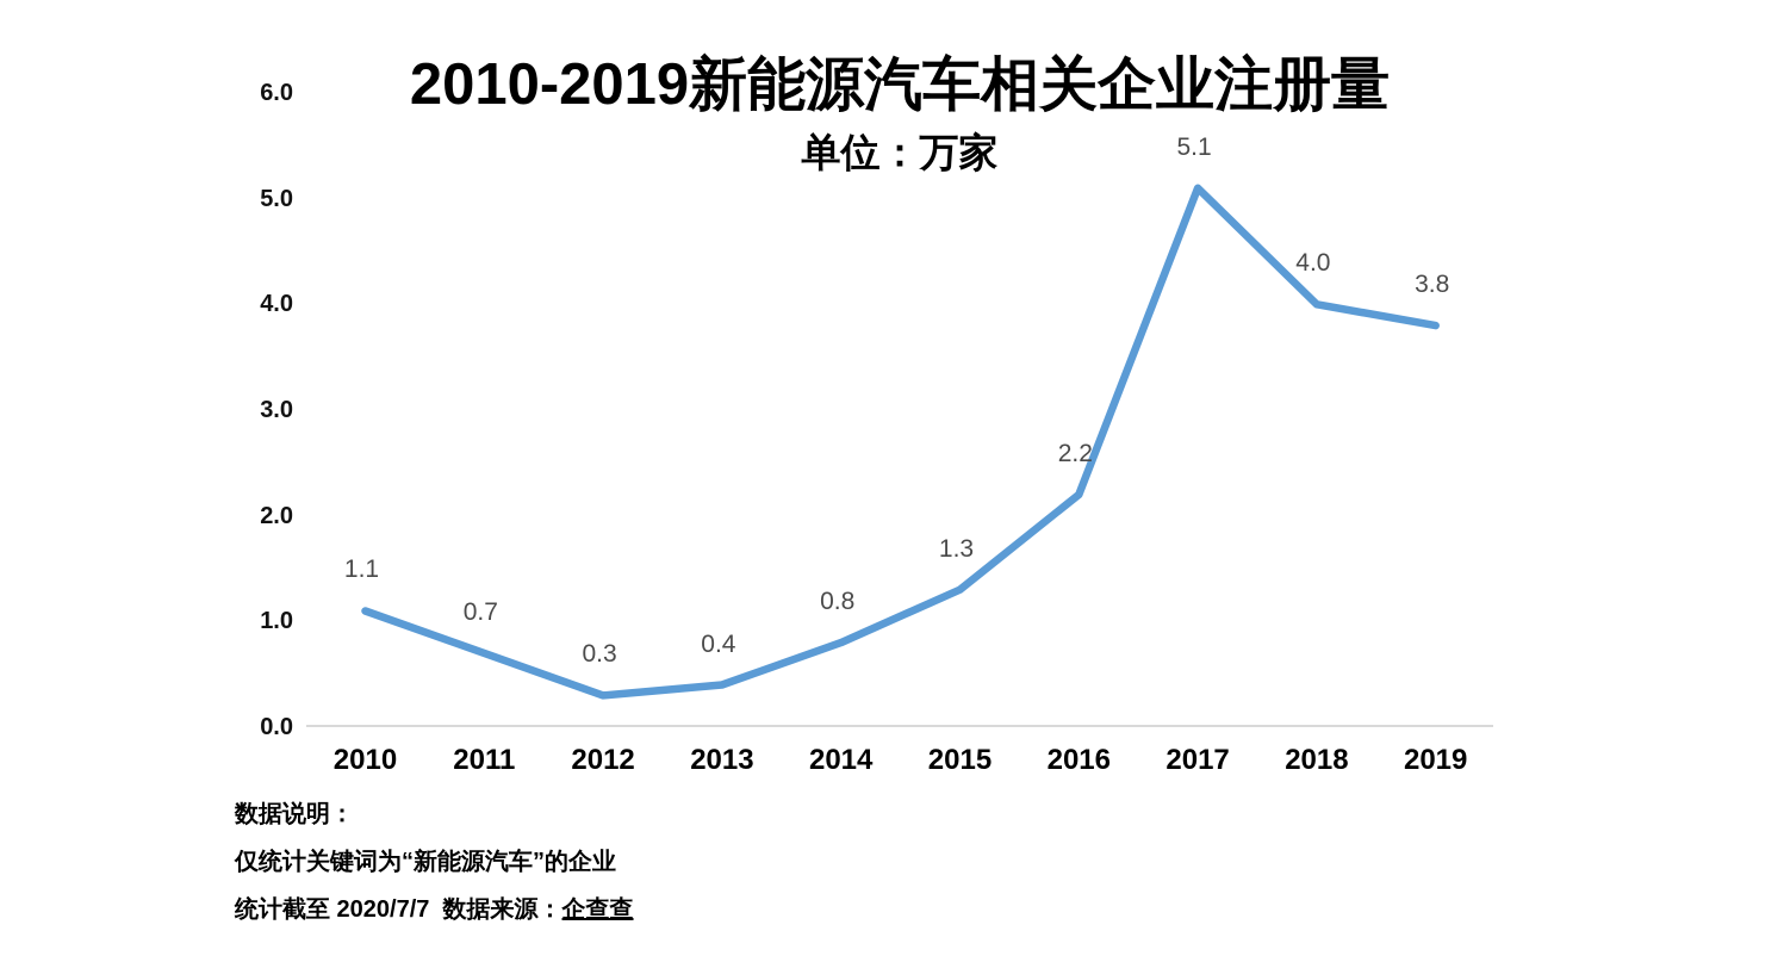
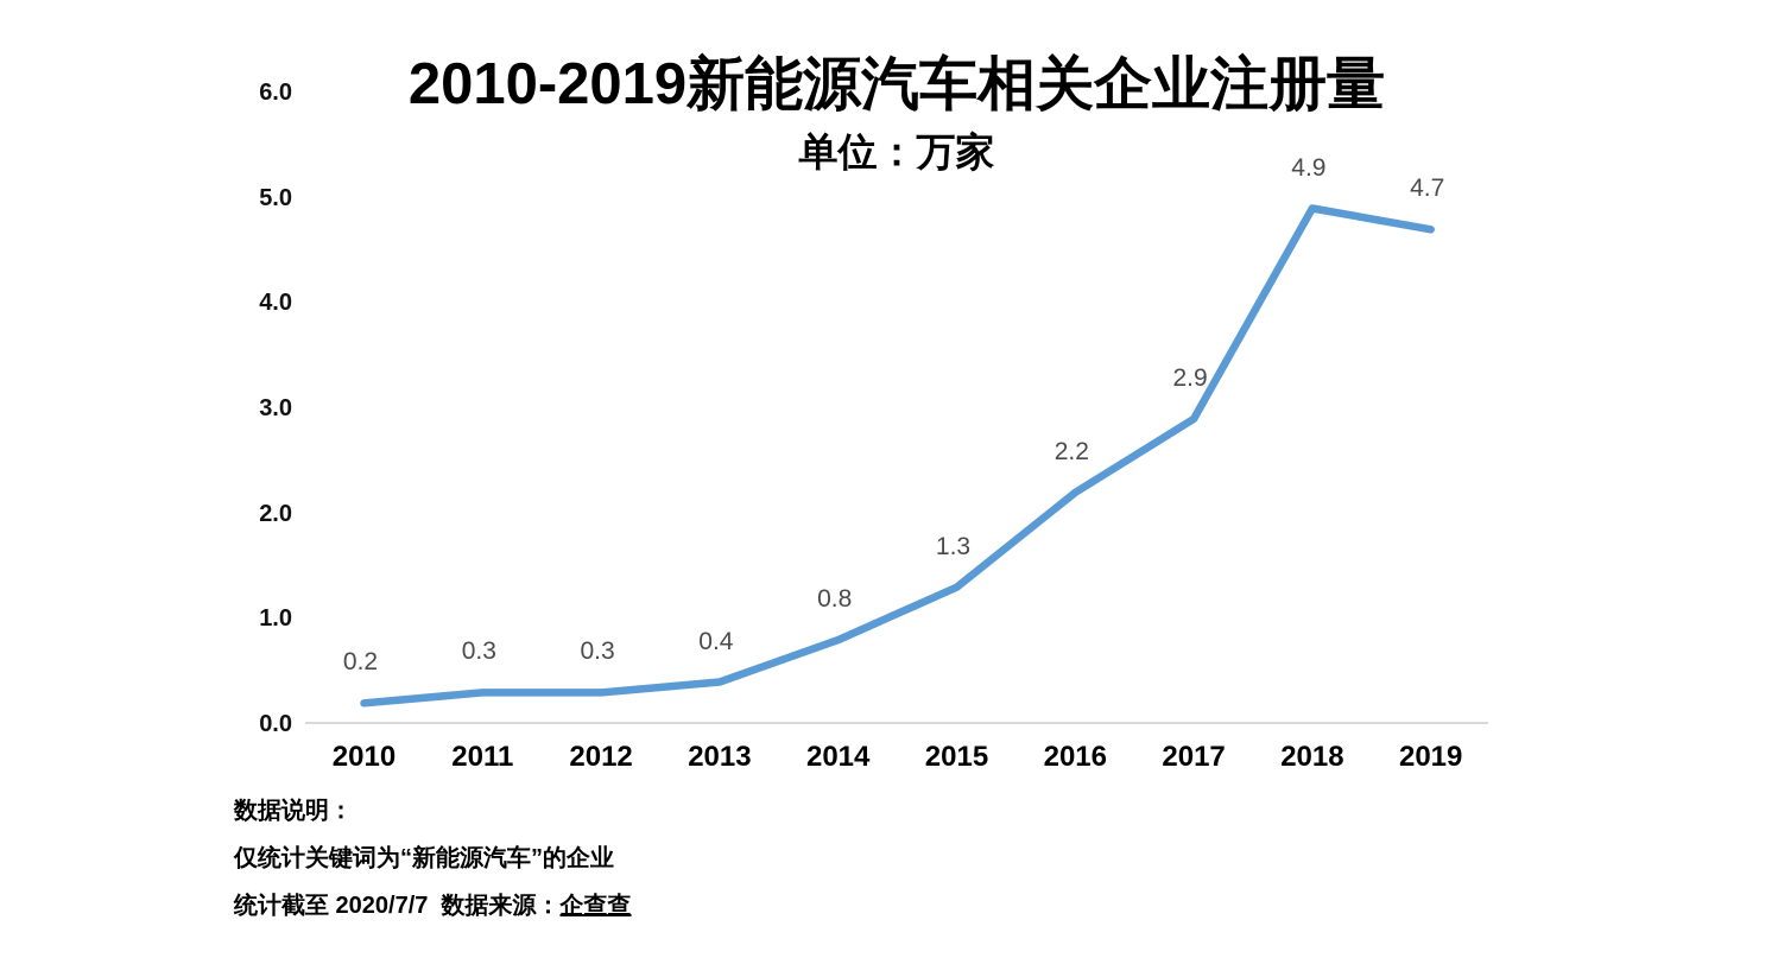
2010: 1.1 -> 0.2
2011: 0.7 -> 0.3
2017: 5.1 -> 2.9
2018: 4.0 -> 4.9
2019: 3.8 -> 4.7
